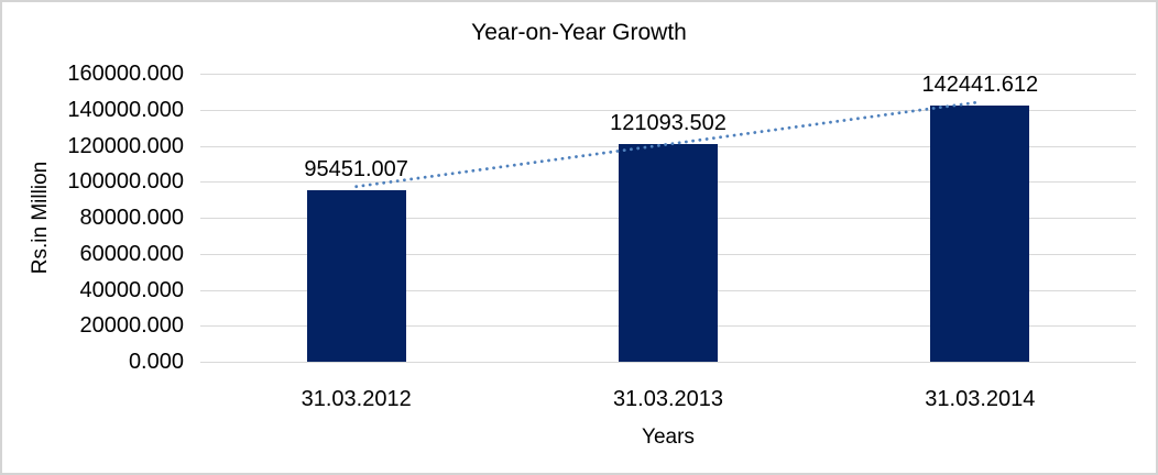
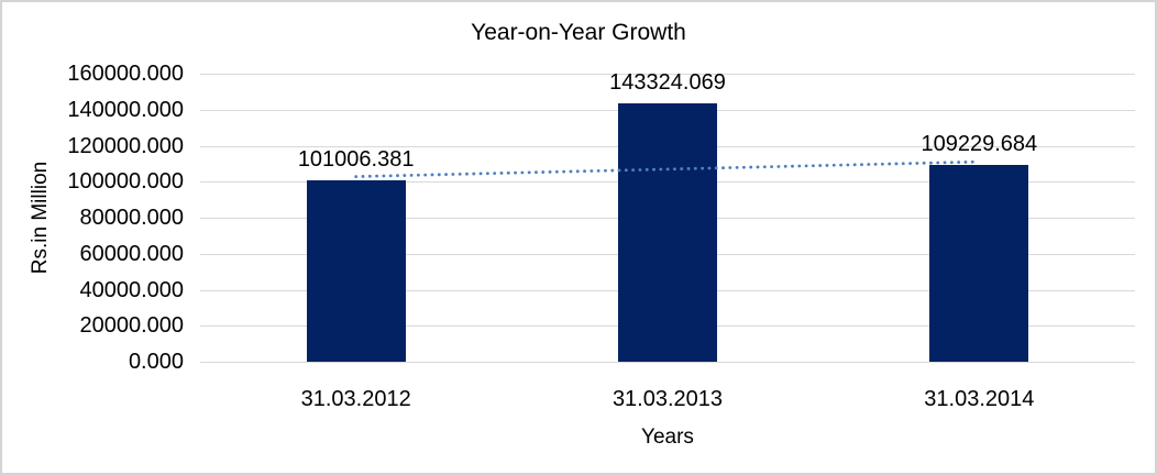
31.03.2012: 95451.007 -> 101006.381
31.03.2013: 121093.502 -> 143324.069
31.03.2014: 142441.612 -> 109229.684
